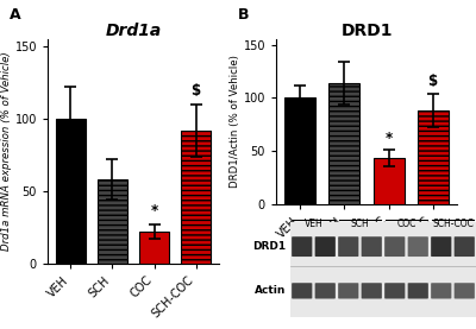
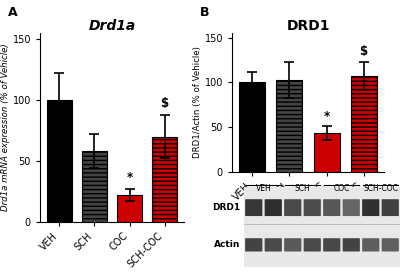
Drd1a/SCH-COC: 92 -> 70
DRD1/SCH: 114 -> 103
DRD1/SCH-COC: 88 -> 107
